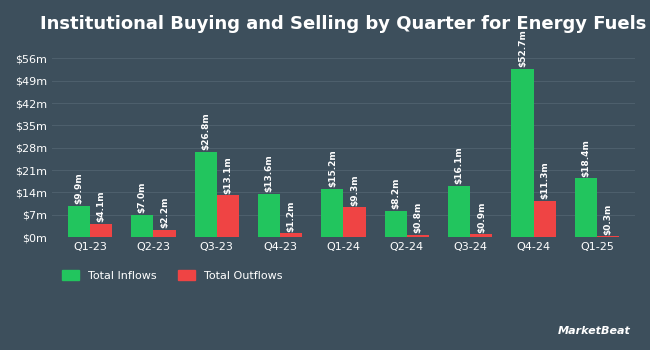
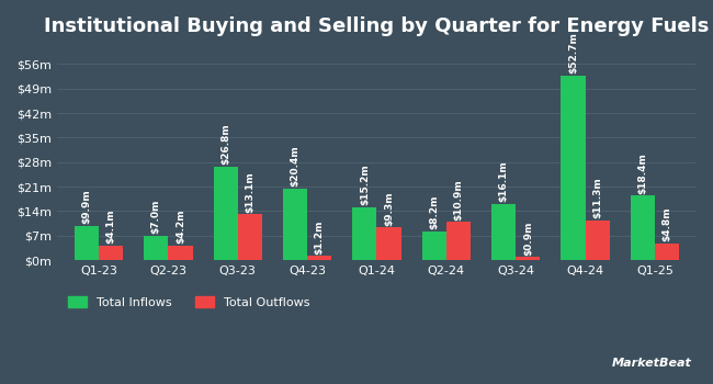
Total Outflows/Q2-23: $2.2m -> $4.2m
Total Inflows/Q4-23: $13.6m -> $20.4m
Total Outflows/Q2-24: $0.8m -> $10.9m
Total Outflows/Q1-25: $0.3m -> $4.8m
